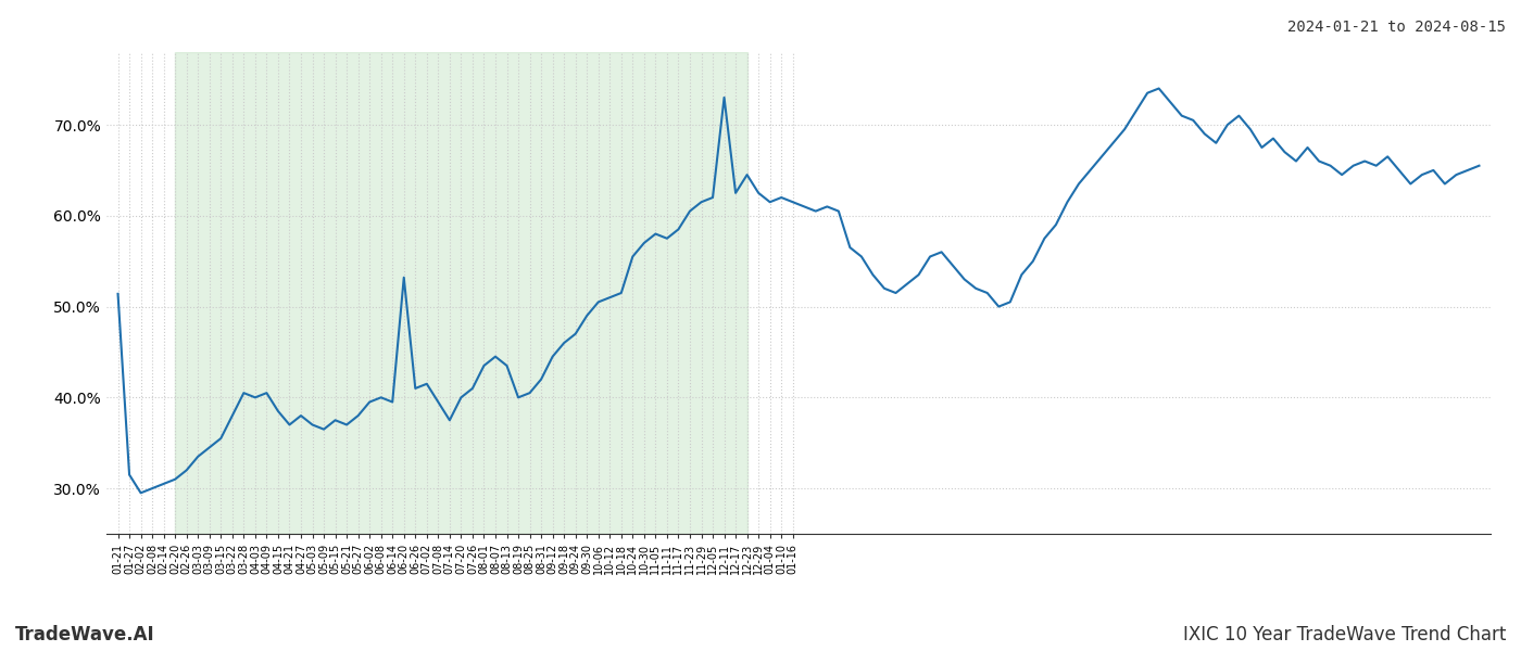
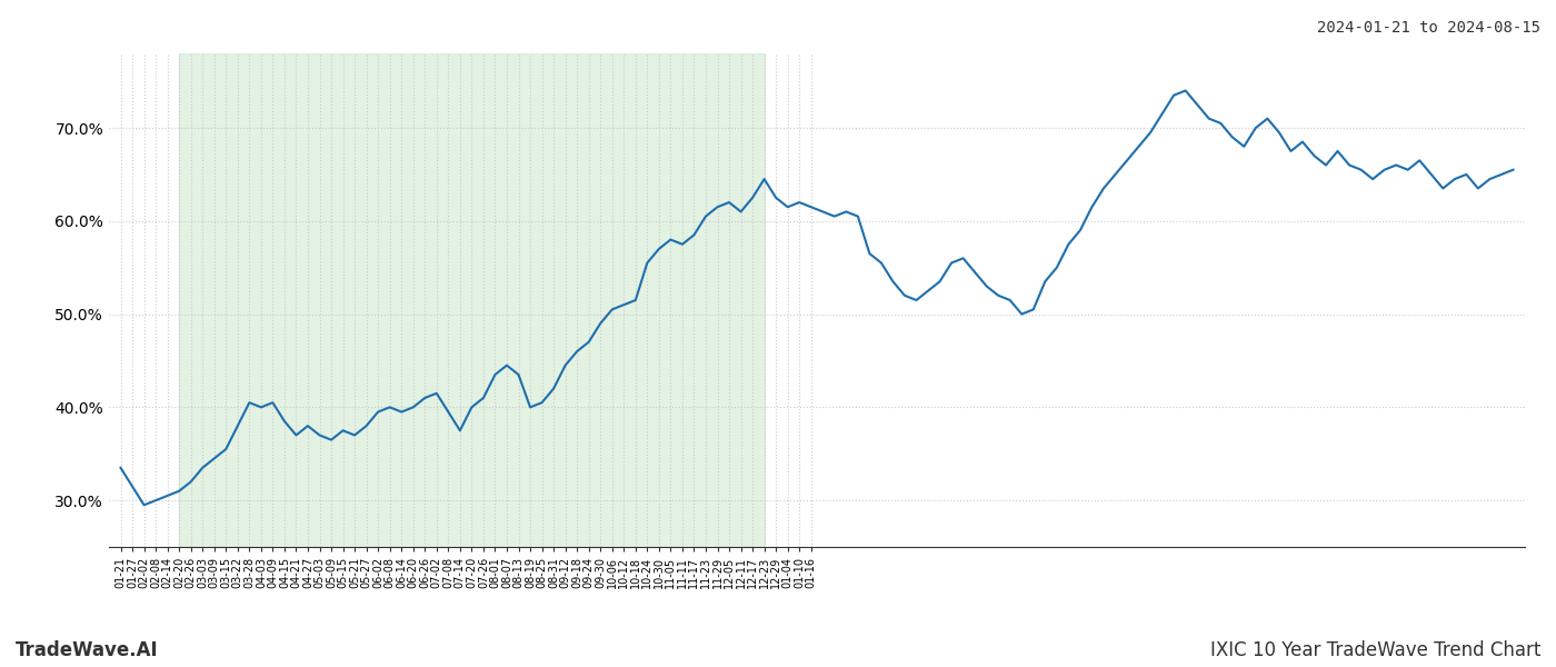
01-21: 51.4% -> 33.5%
06-20: 53.2% -> 40.0%
12-11: 73.0% -> 61.0%
